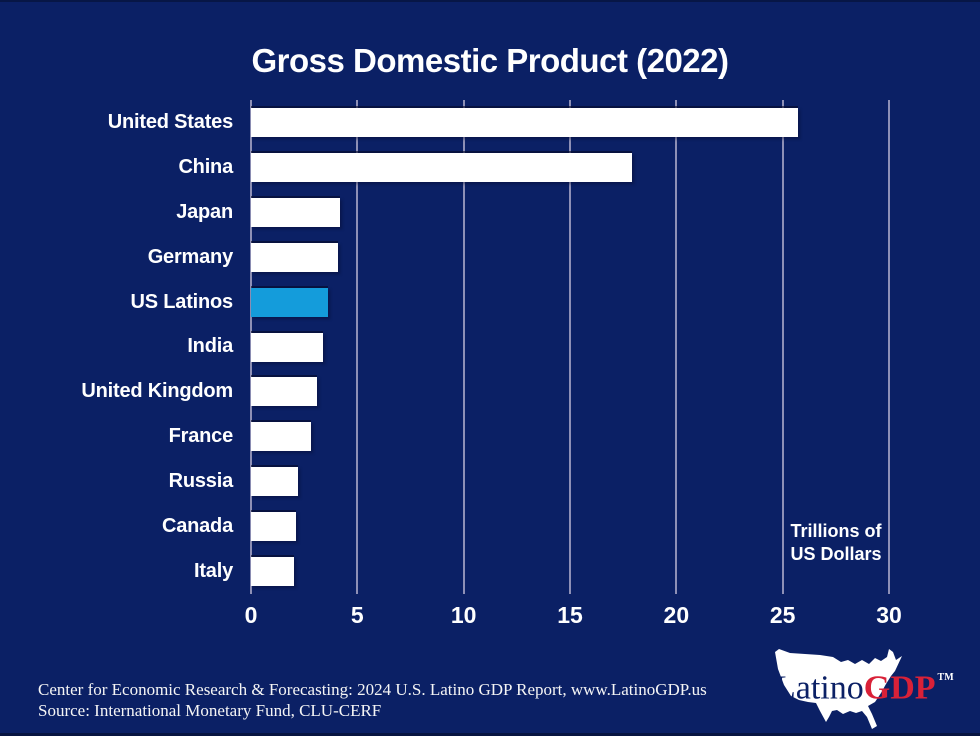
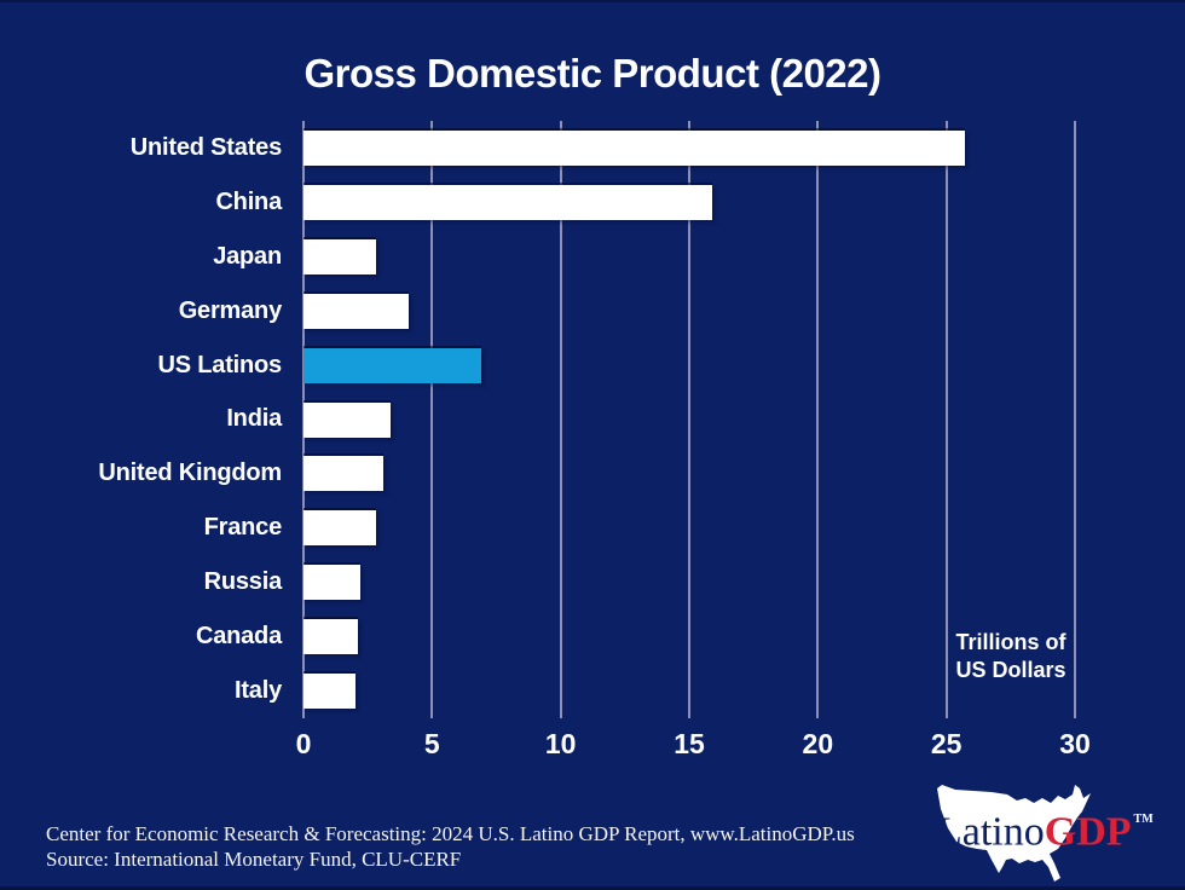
China: 17.9 -> 15.9
Japan: 4.2 -> 2.8
US Latinos: 3.6 -> 6.9
